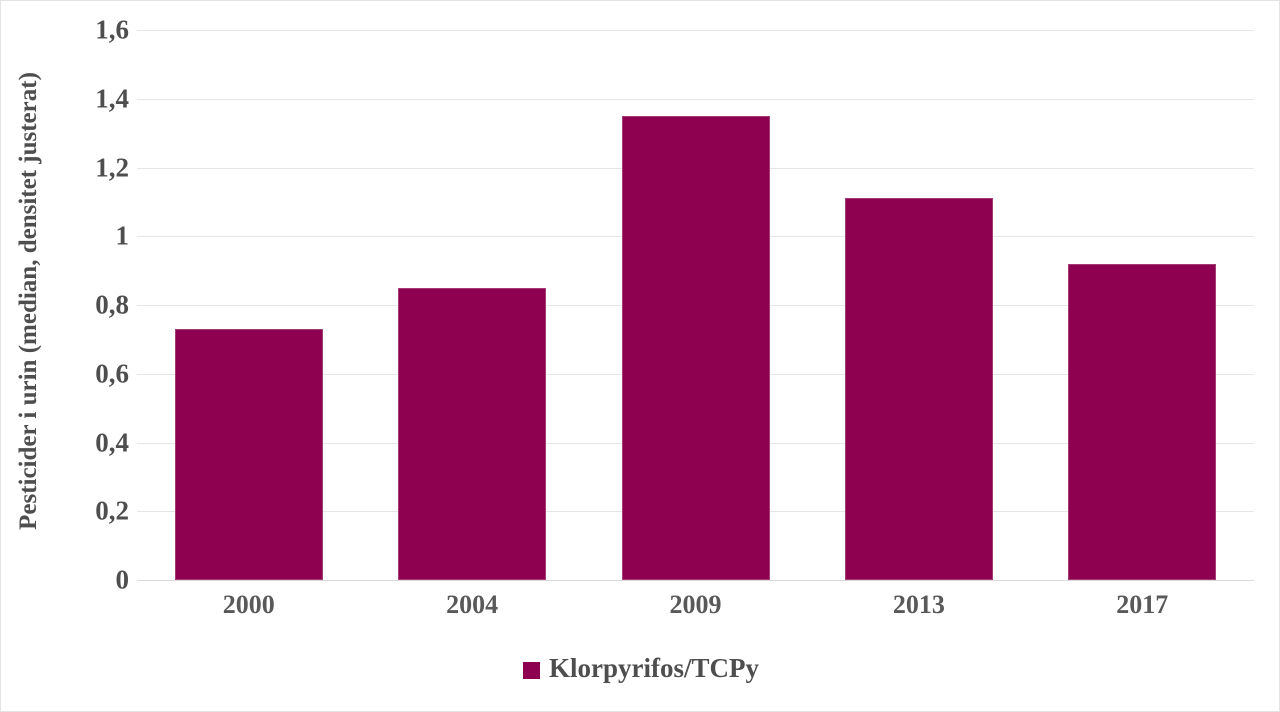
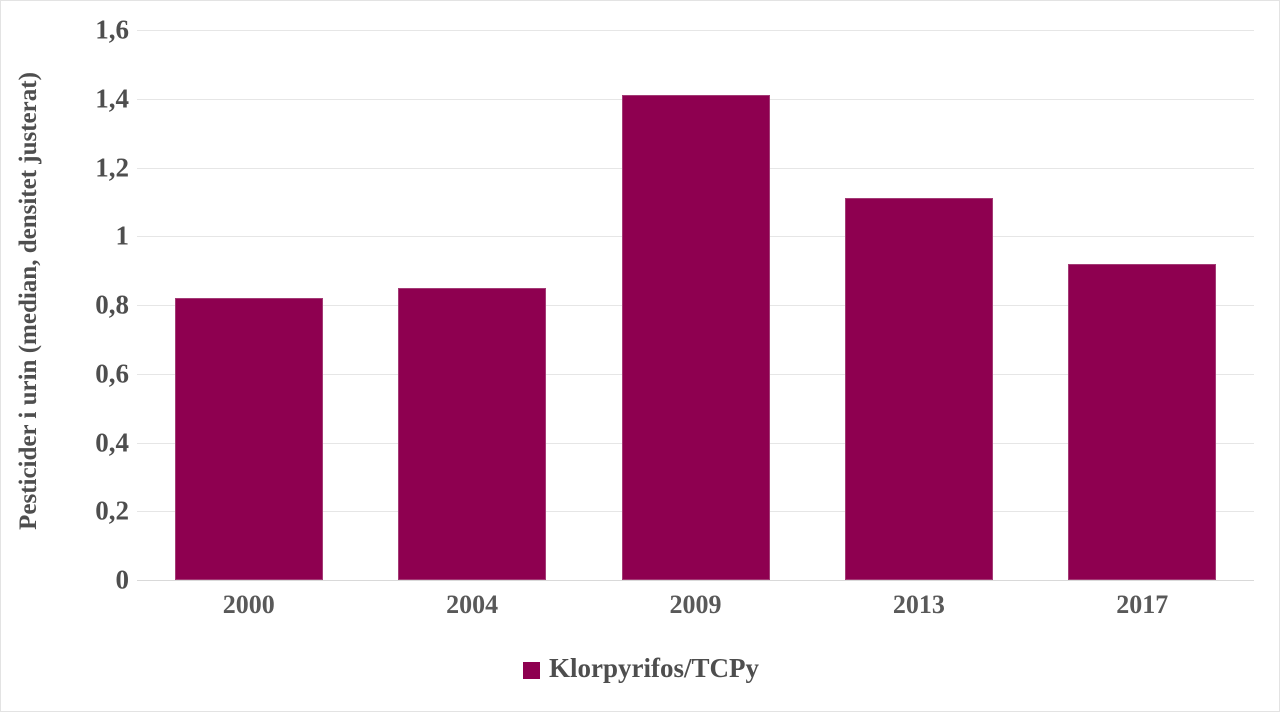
2000: 0,73 -> 0,82
2009: 1,35 -> 1,41
